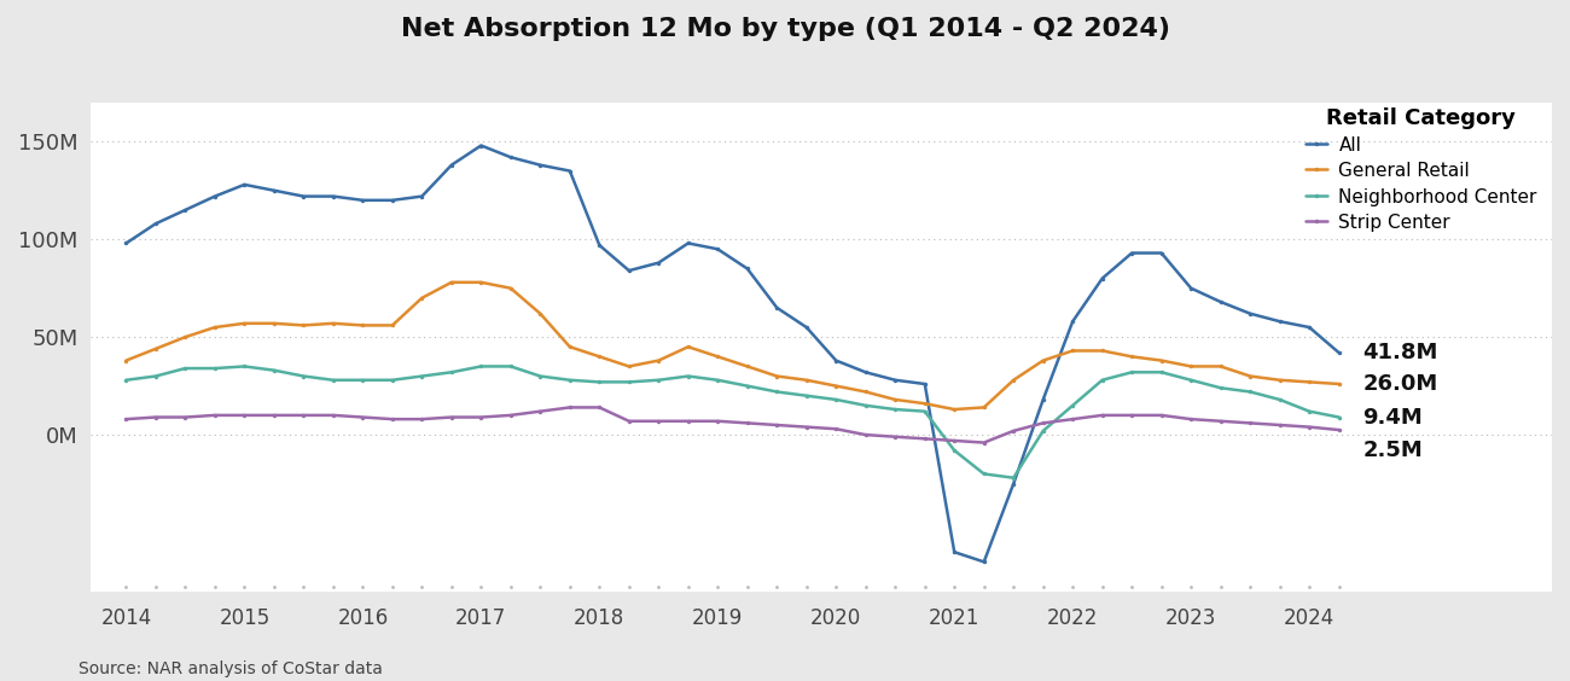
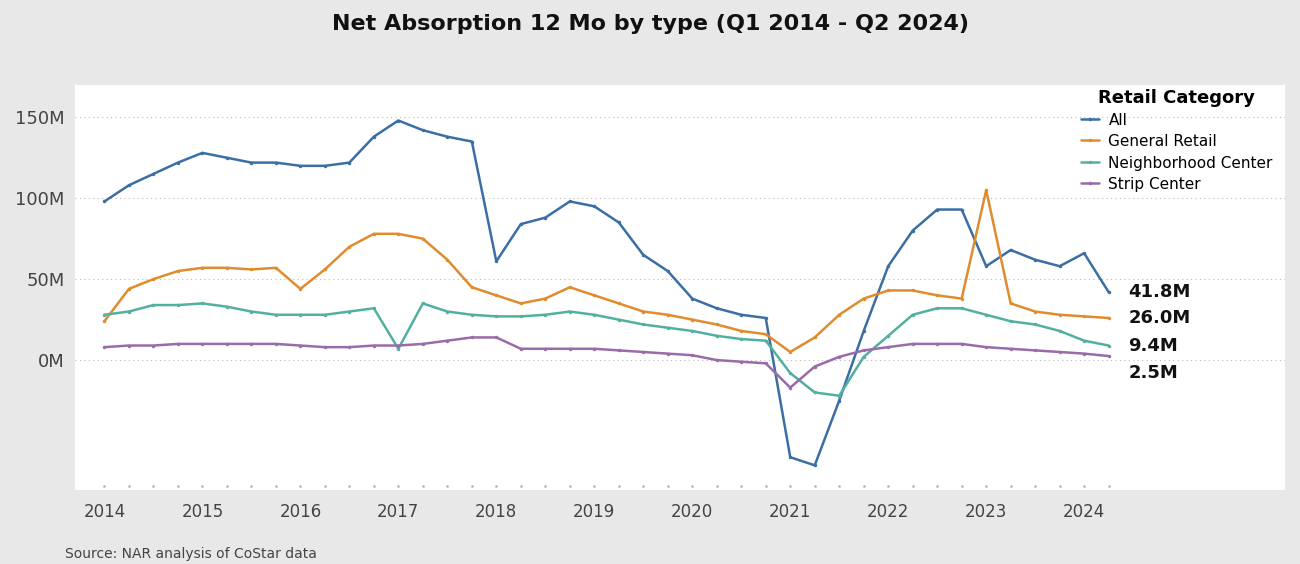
General Retail/2014: 38M -> 24M
General Retail/2016: 56M -> 44M
Neighborhood Center/2017: 35M -> 7M
All/2018: 97M -> 61M
General Retail/2021: 13M -> 5M
Strip Center/2021: -3M -> -17M
All/2023: 75M -> 58M
General Retail/2023: 35M -> 105M
All/2024: 55M -> 66M
